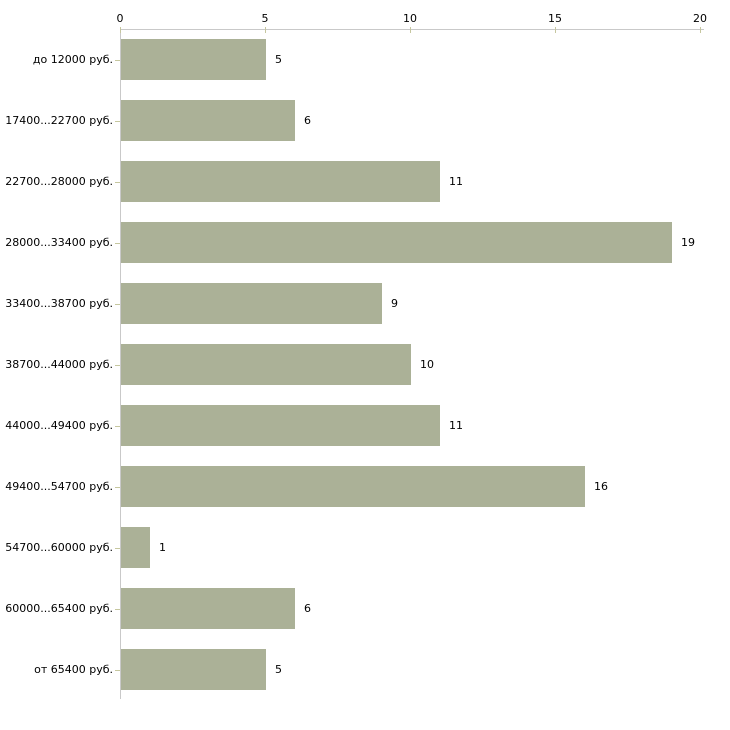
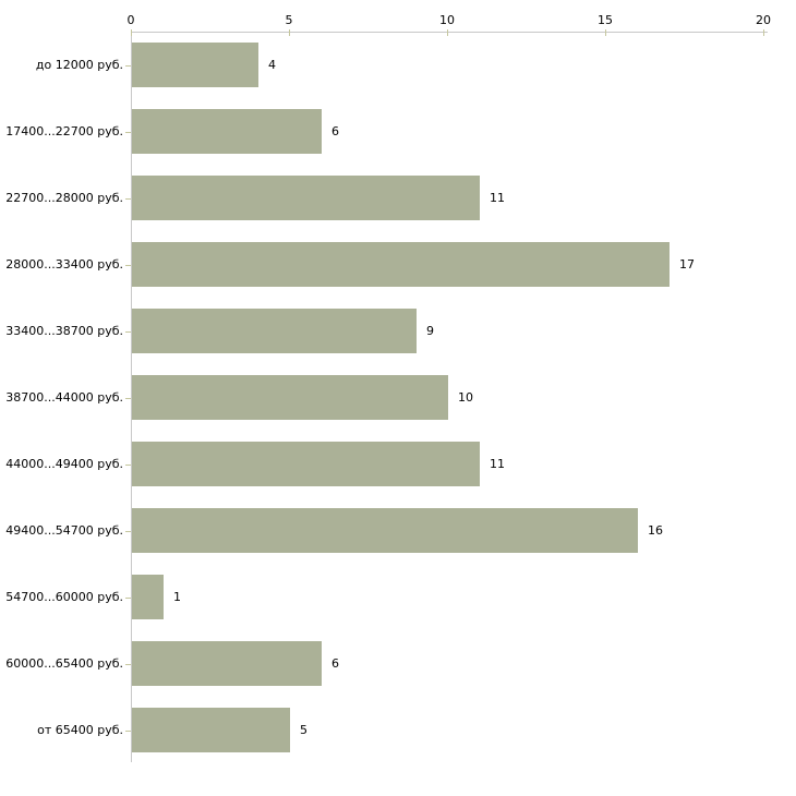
до 12000 руб.: 5 -> 4
28000...33400 руб.: 19 -> 17
